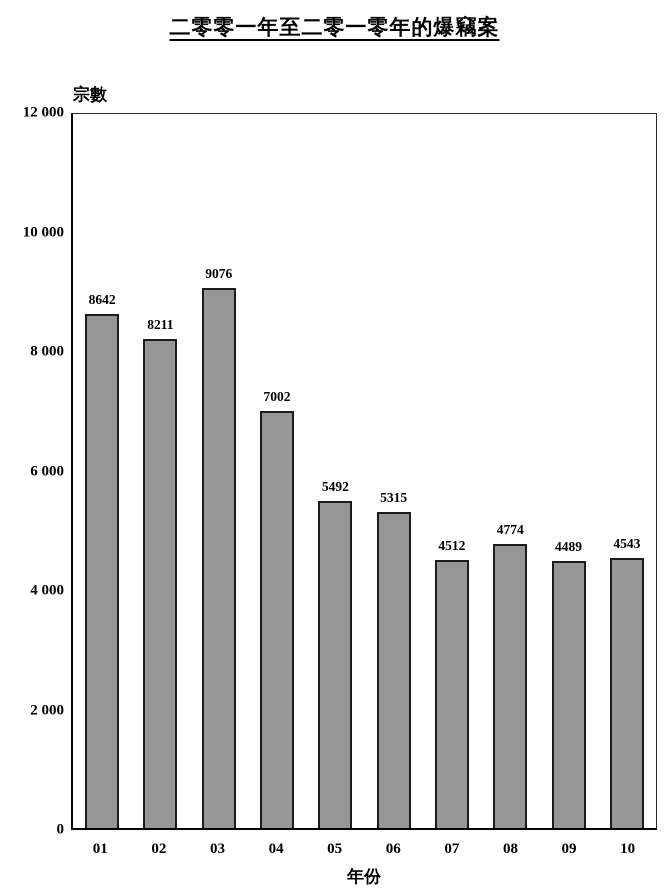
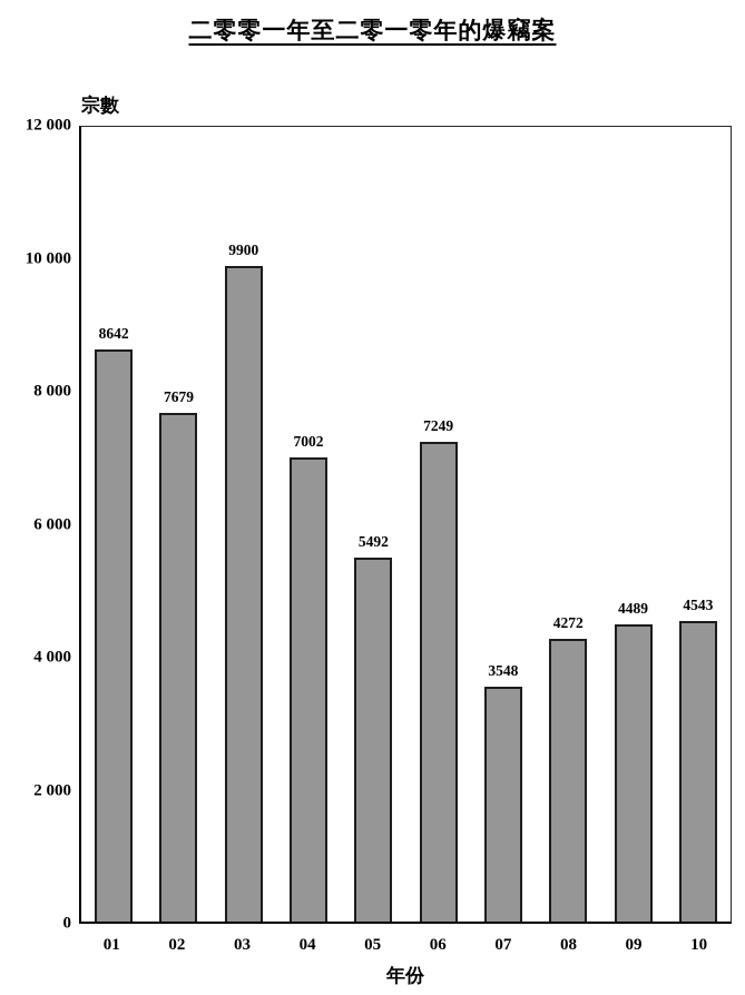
02: 8211 -> 7679
03: 9076 -> 9900
06: 5315 -> 7249
07: 4512 -> 3548
08: 4774 -> 4272
